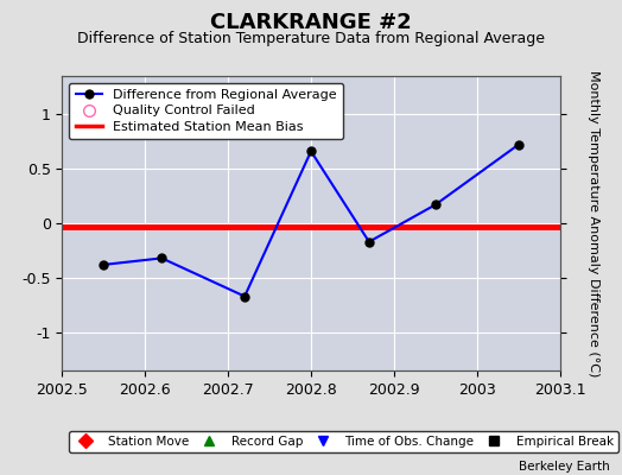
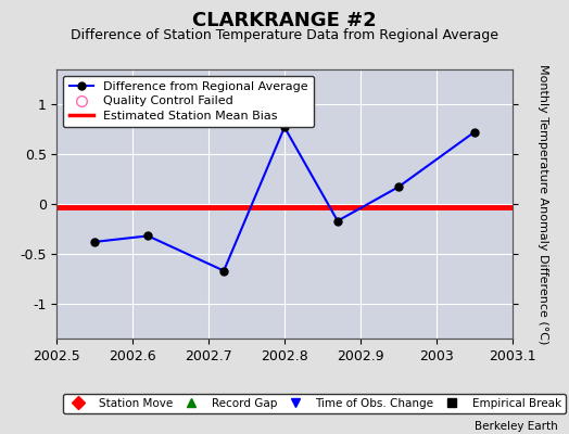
2002.8: 0.66 -> 0.77
